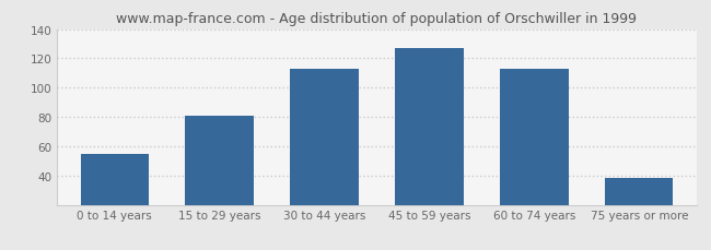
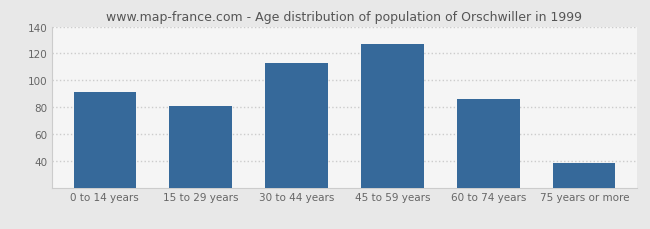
0 to 14 years: 55 -> 91
60 to 74 years: 113 -> 86
